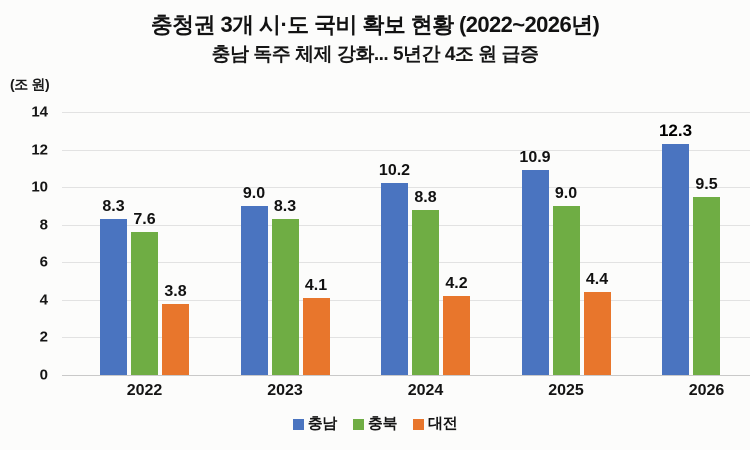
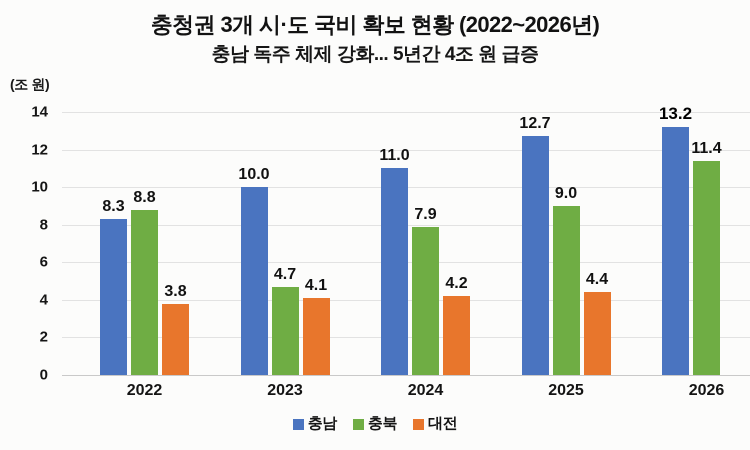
충북/2022: 7.6 -> 8.8
충남/2023: 9.0 -> 10.0
충북/2023: 8.3 -> 4.7
충남/2024: 10.2 -> 11.0
충북/2024: 8.8 -> 7.9
충남/2025: 10.9 -> 12.7
충남/2026: 12.3 -> 13.2
충북/2026: 9.5 -> 11.4
